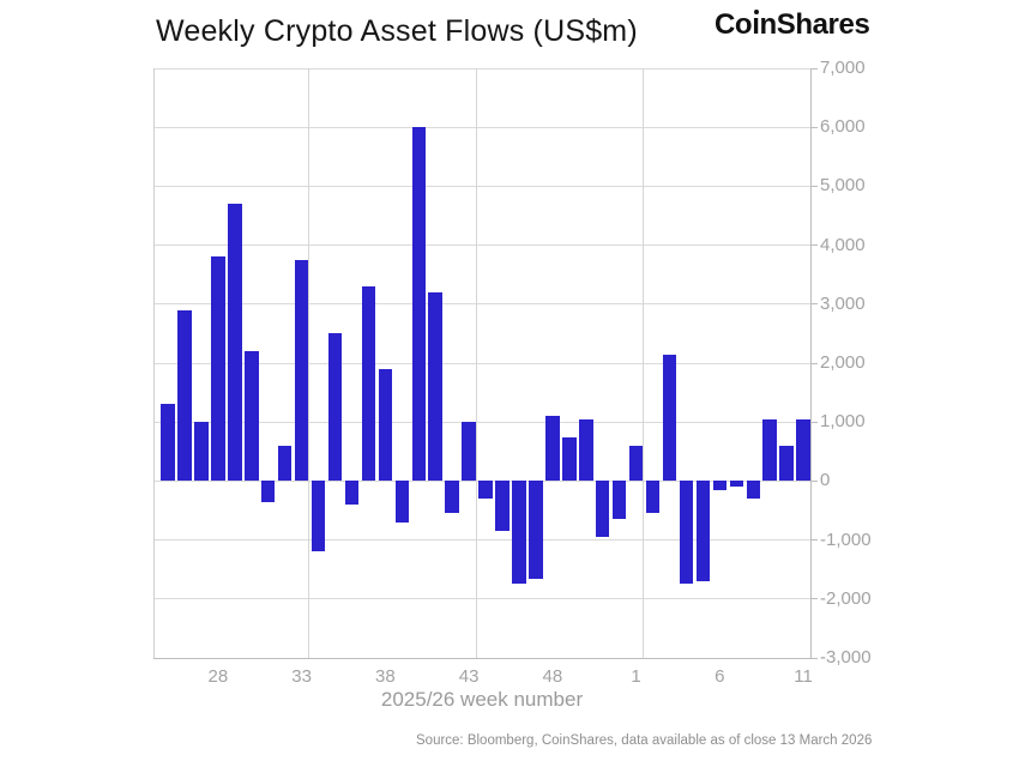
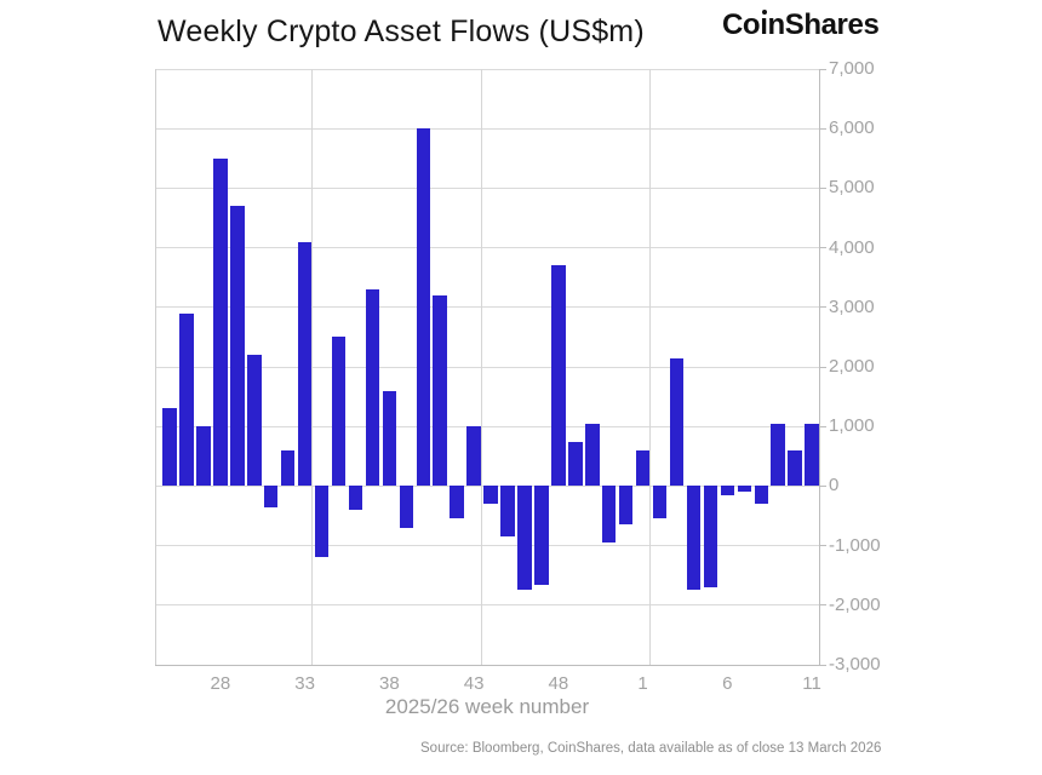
28: 3800 -> 5500
33: 3800 -> 4100
38: 1900 -> 1600
48: 1100 -> 3700
